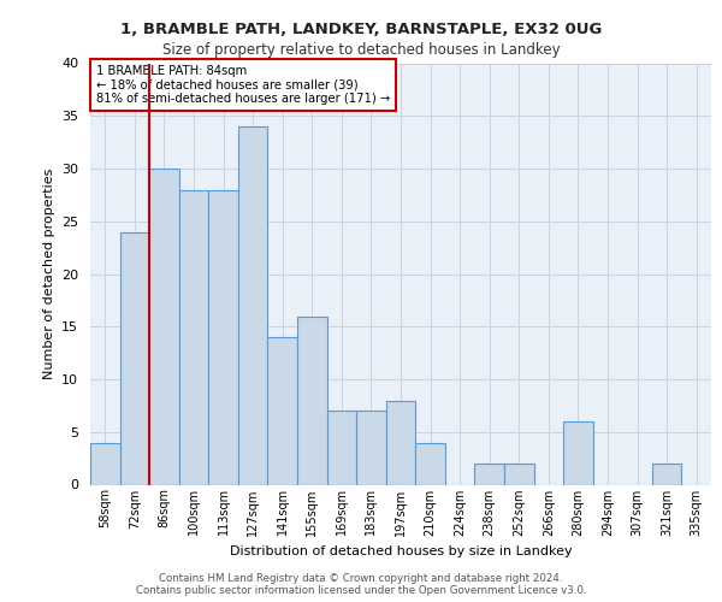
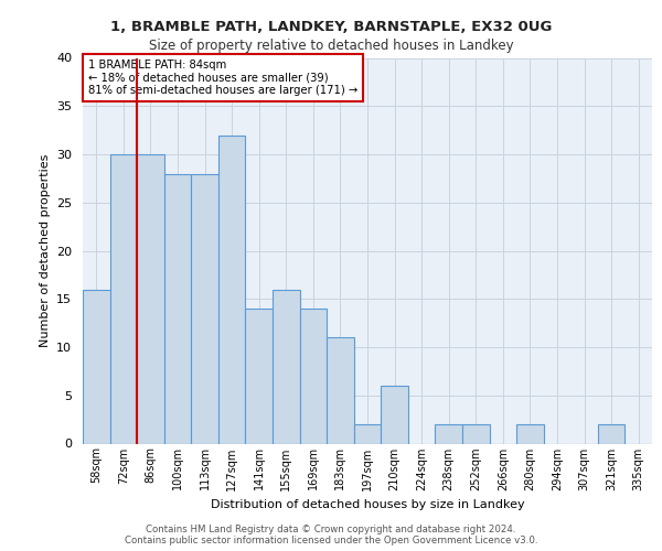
58sqm: 4 -> 16
72sqm: 24 -> 30
127sqm: 34 -> 32
169sqm: 7 -> 14
183sqm: 7 -> 11
197sqm: 8 -> 2
210sqm: 4 -> 6
280sqm: 6 -> 2
